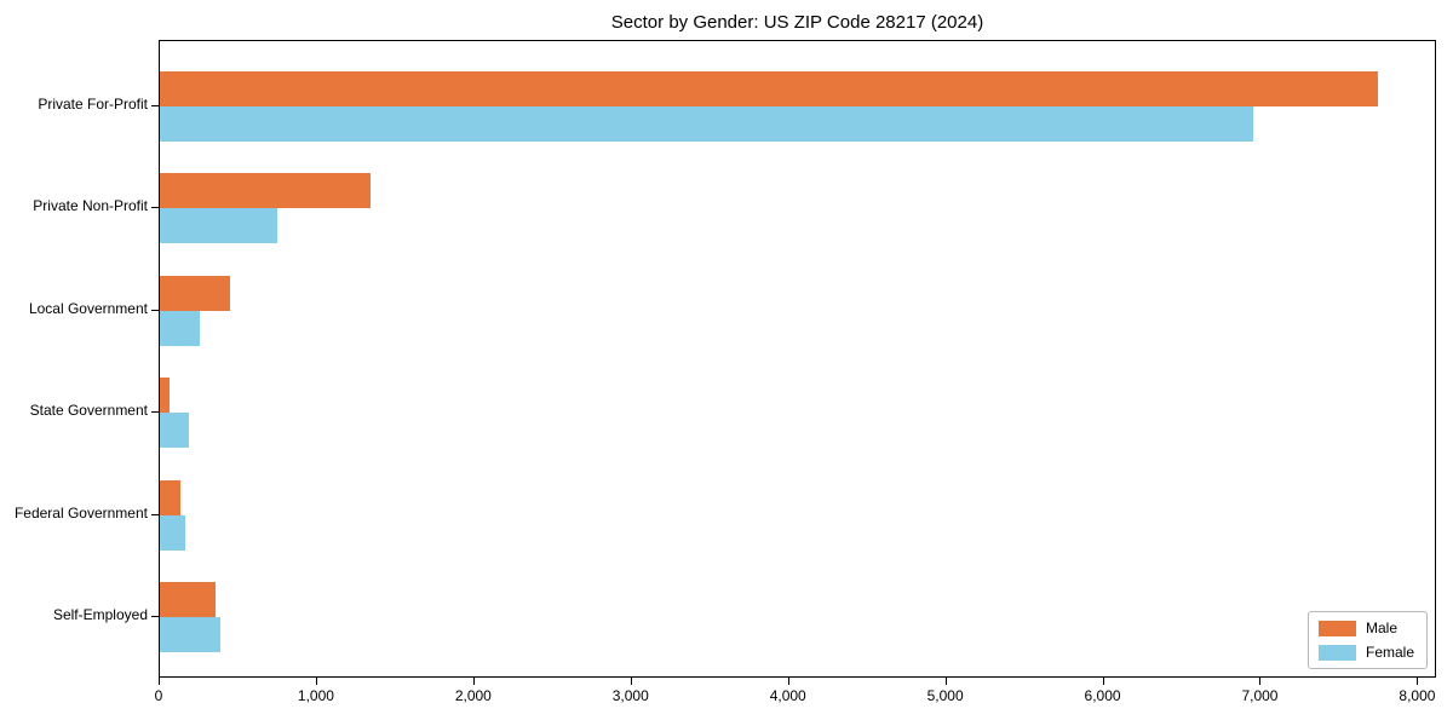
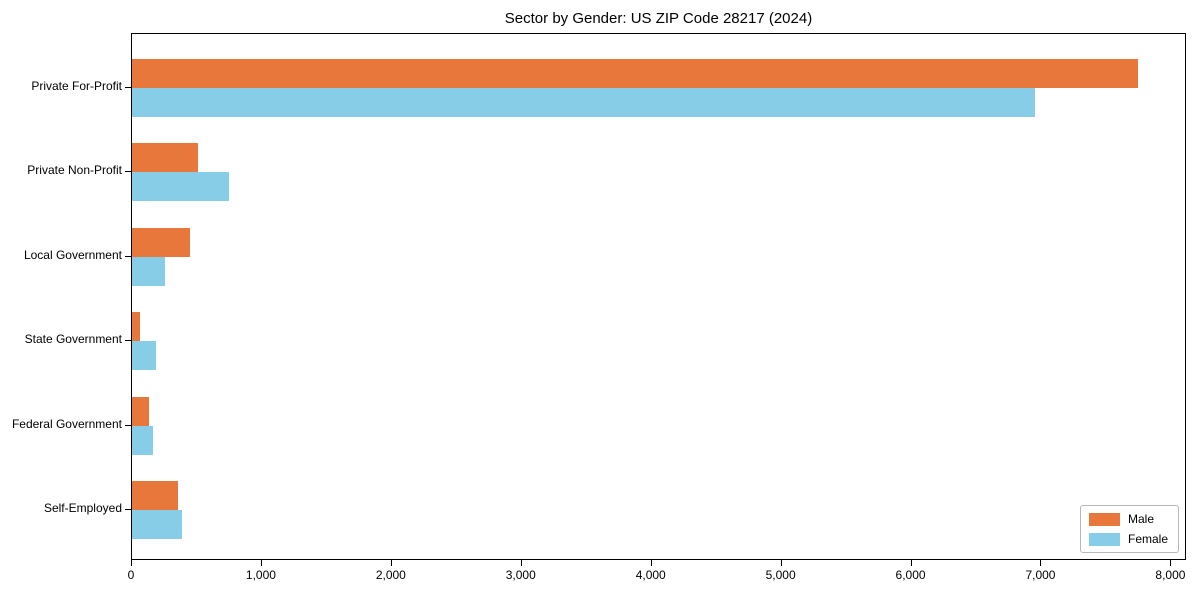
Male/Private Non-Profit: 1340 -> 510
